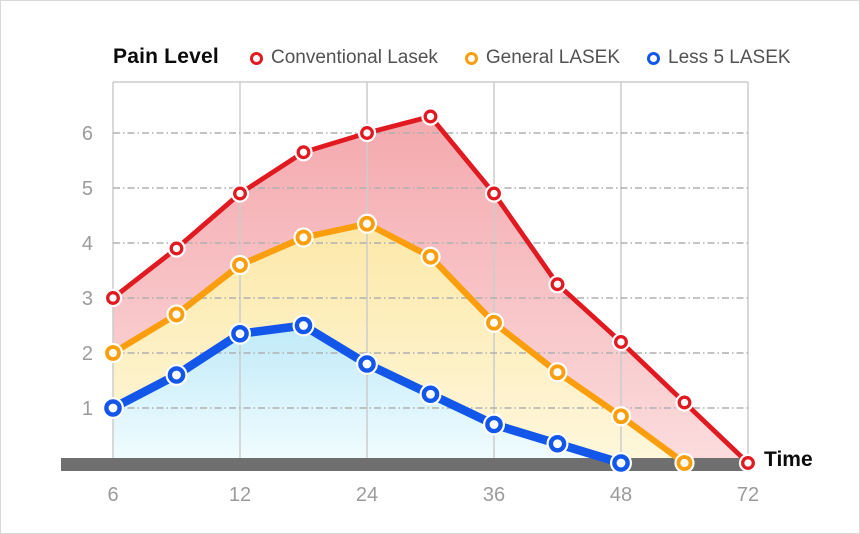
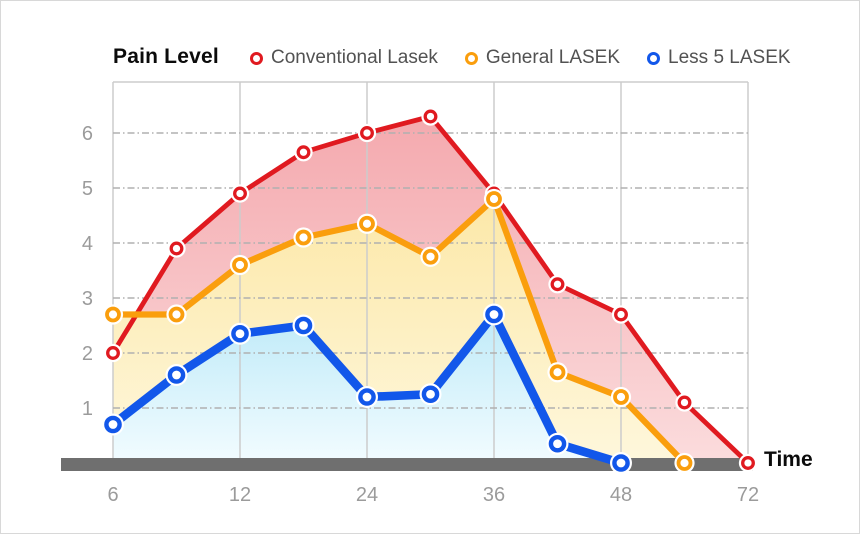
Conventional Lasek/6: 3.0 -> 2.0
General LASEK/6: 2.0 -> 2.7
Less 5 LASEK/6: 1.0 -> 0.7
Less 5 LASEK/24: 1.8 -> 1.2
General LASEK/36: 2.5 -> 4.8
Less 5 LASEK/36: 0.7 -> 2.7
Conventional Lasek/48: 2.2 -> 2.7
General LASEK/48: 0.8 -> 1.2
